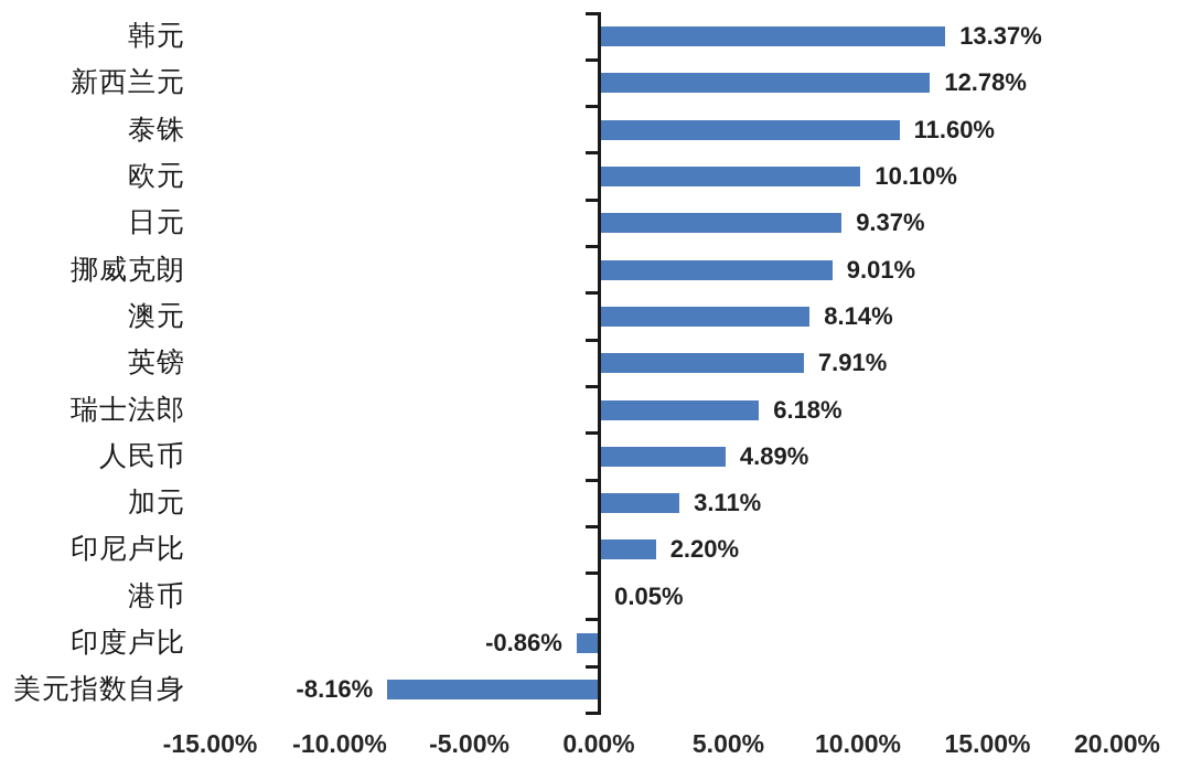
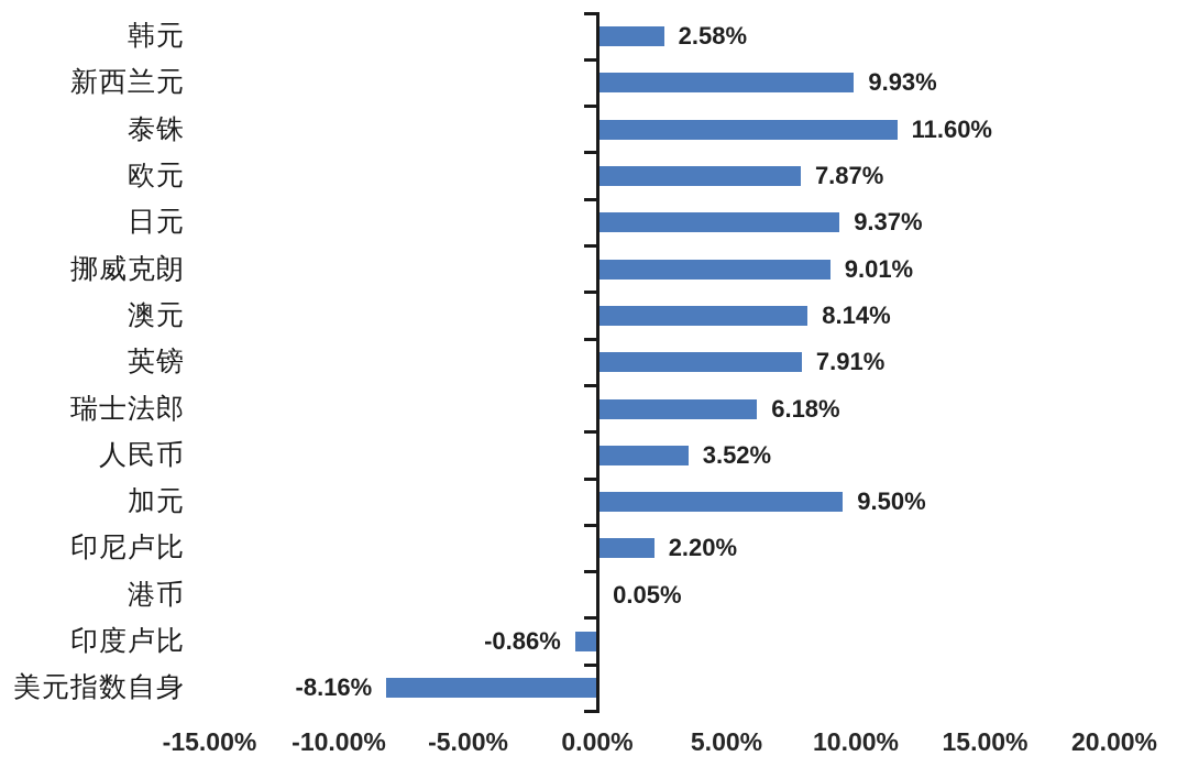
韩元: 13.37% -> 2.58%
新西兰元: 12.78% -> 9.93%
欧元: 10.10% -> 7.87%
人民币: 4.89% -> 3.52%
加元: 3.11% -> 9.50%
